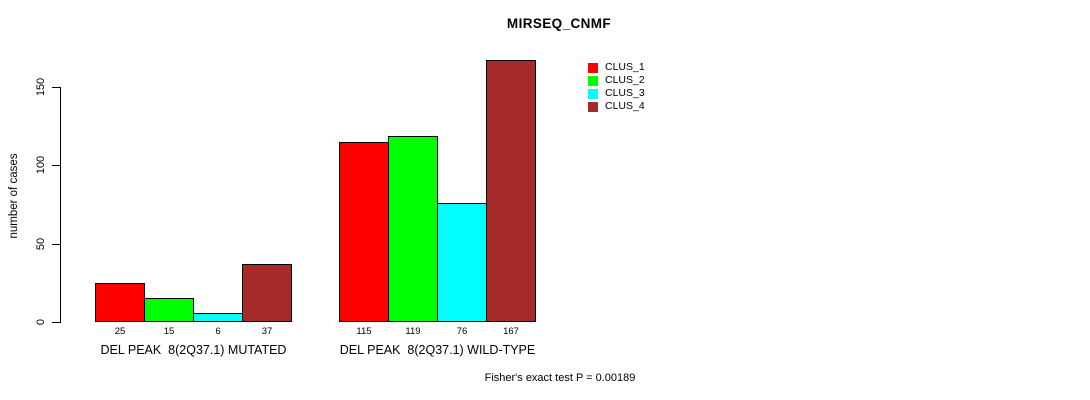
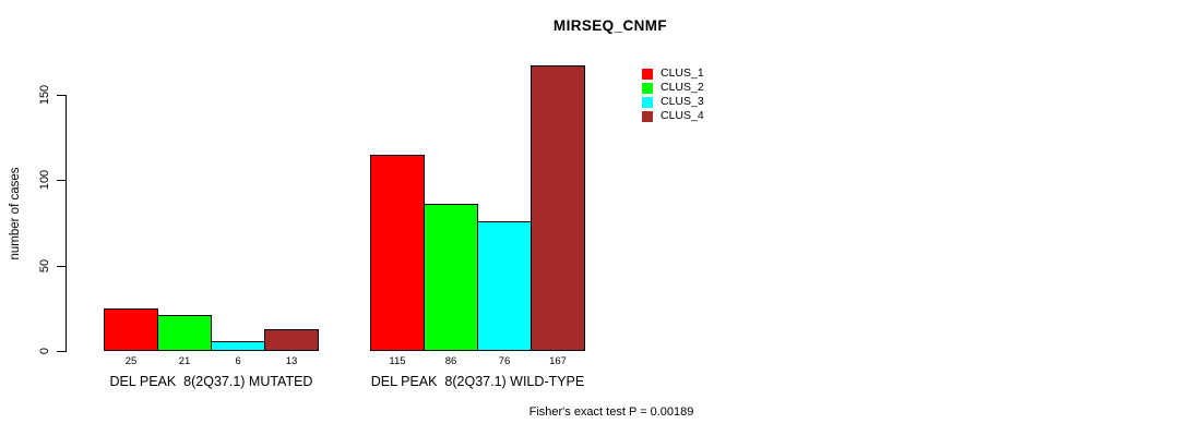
CLUS_2/DEL PEAK 8(2Q37.1) MUTATED: 15 -> 21
CLUS_4/DEL PEAK 8(2Q37.1) MUTATED: 37 -> 13
CLUS_2/DEL PEAK 8(2Q37.1) WILD-TYPE: 119 -> 86
